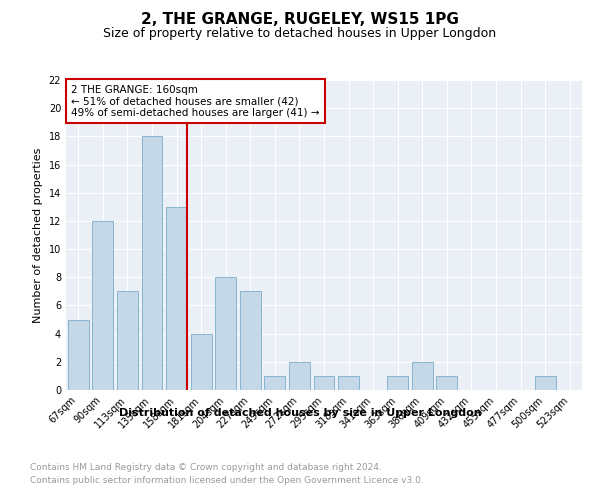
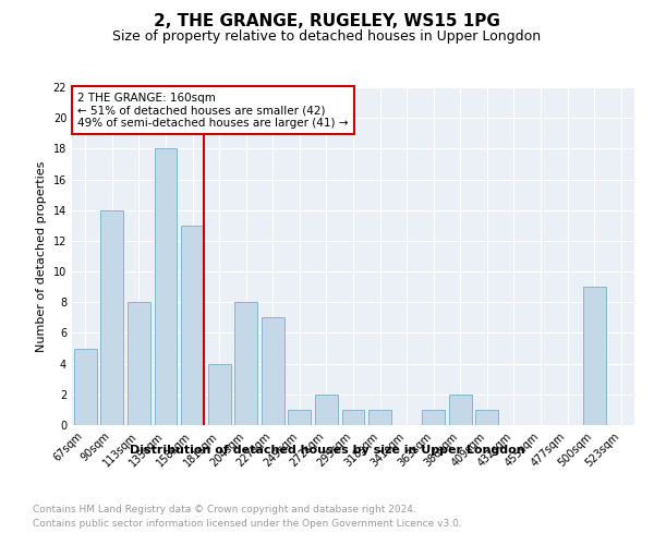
90sqm: 12 -> 14
113sqm: 7 -> 8
500sqm: 1 -> 9
